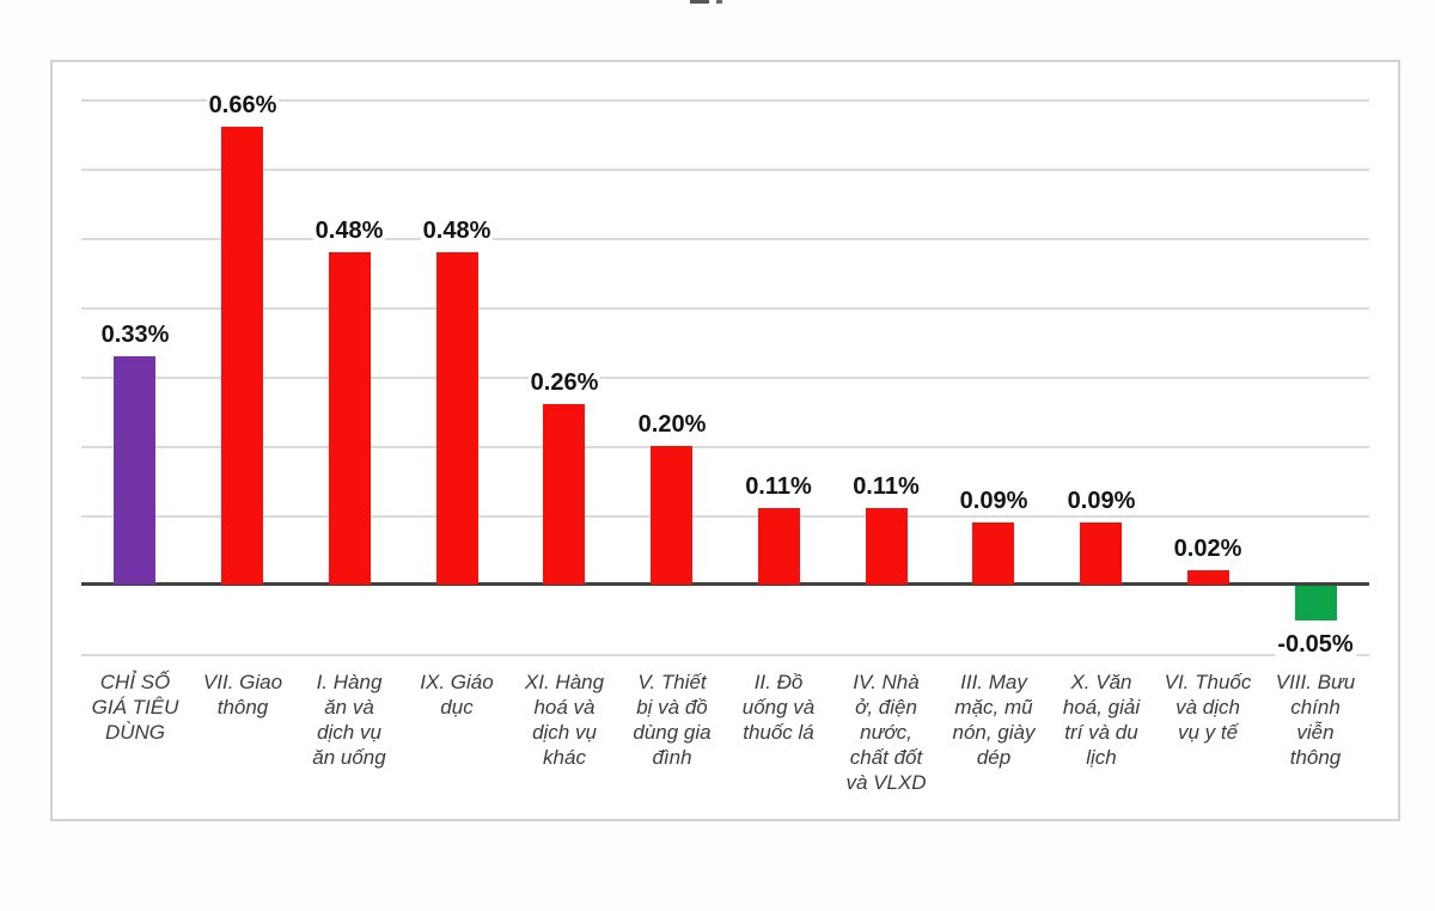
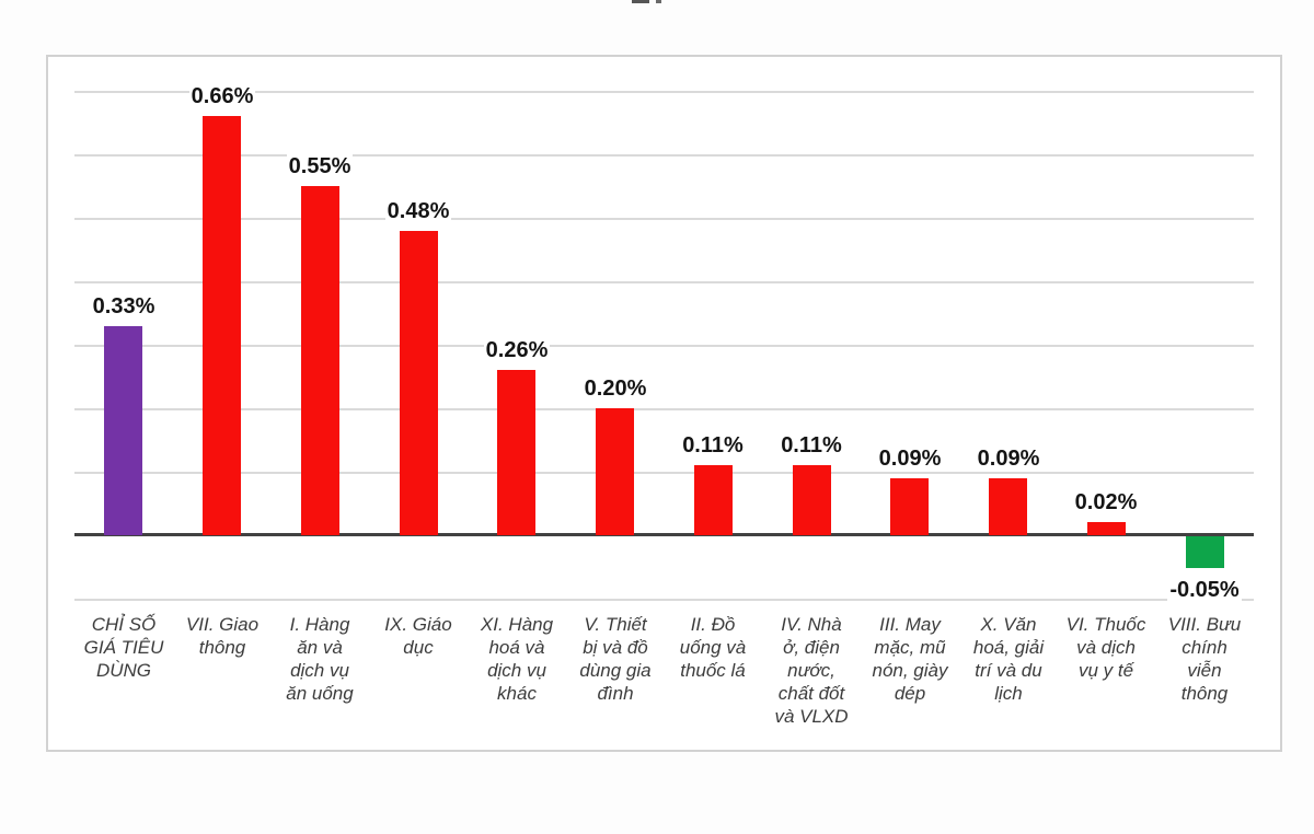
I. Hàng ăn và dịch vụ ăn uống: 0.48% -> 0.55%
